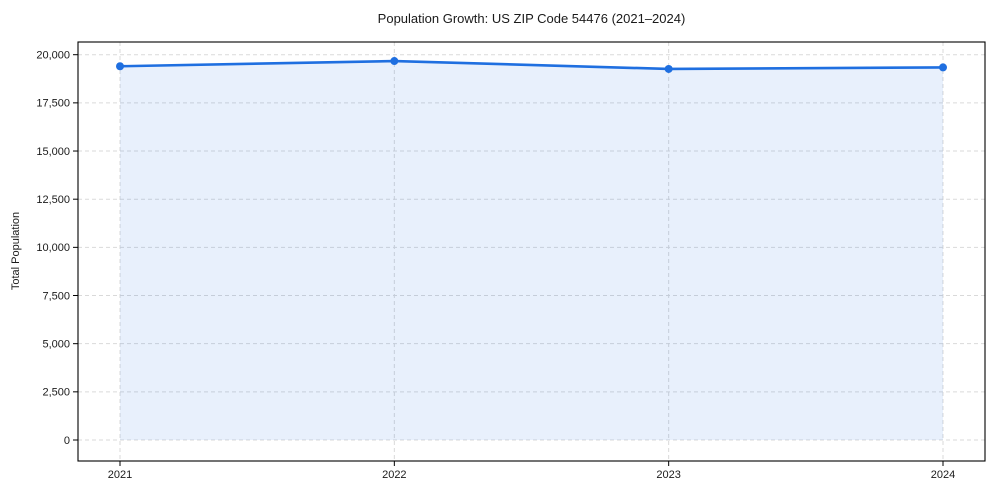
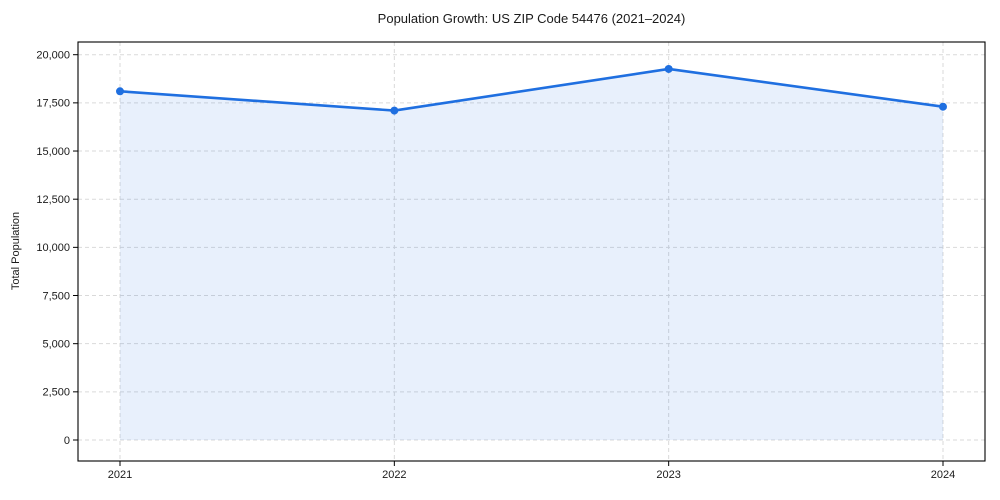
2021: 19400 -> 18100
2022: 19700 -> 17100
2024: 19300 -> 17300
